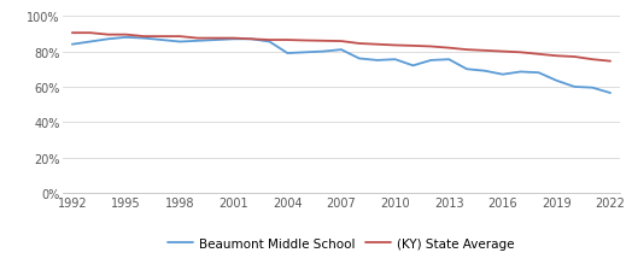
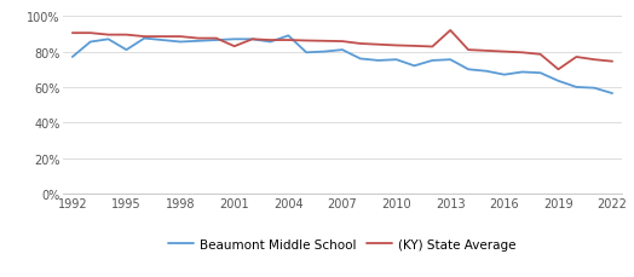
Beaumont Middle School/1992: 84% -> 77%
Beaumont Middle School/1995: 88% -> 81%
(KY) State Average/2001: 88% -> 83%
Beaumont Middle School/2004: 79% -> 89%
(KY) State Average/2013: 82% -> 92%
(KY) State Average/2019: 78% -> 70%
